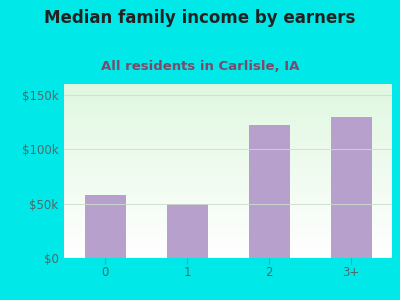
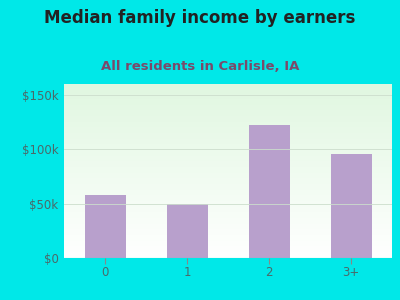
3+: $130k -> $96k
